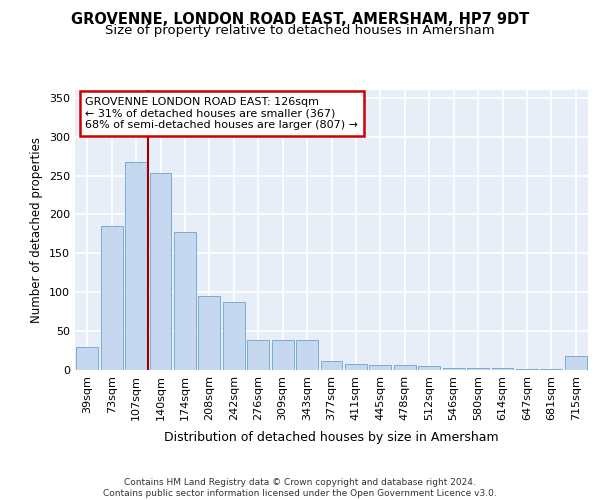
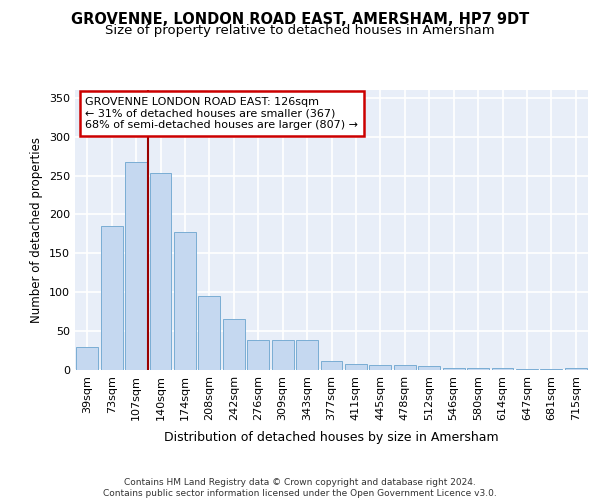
242sqm: 88 -> 66
715sqm: 18 -> 3
